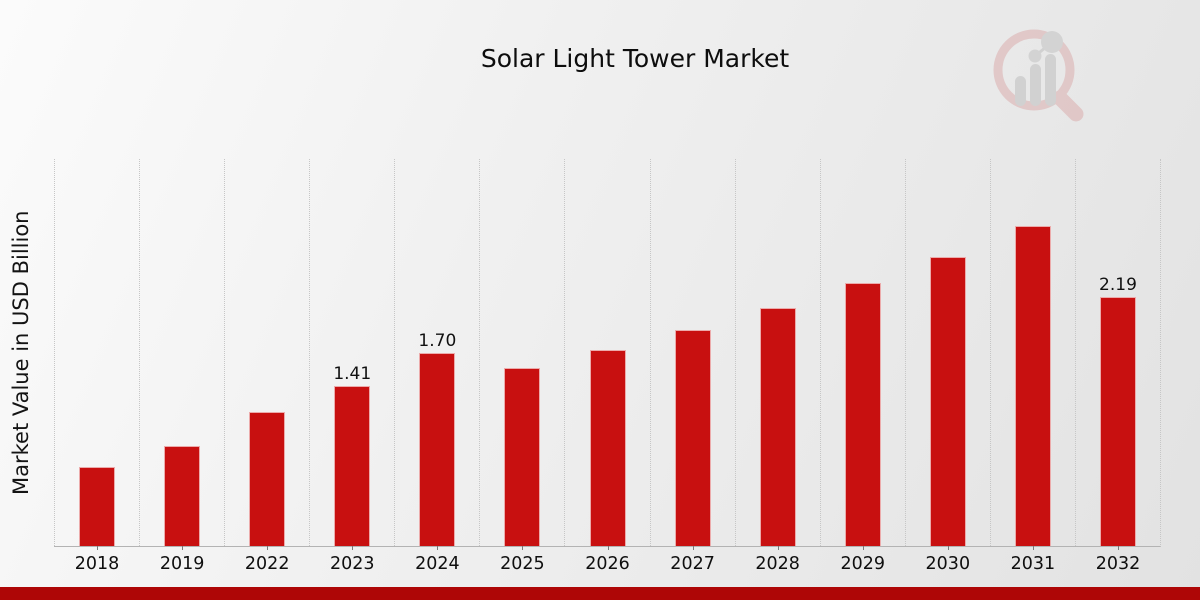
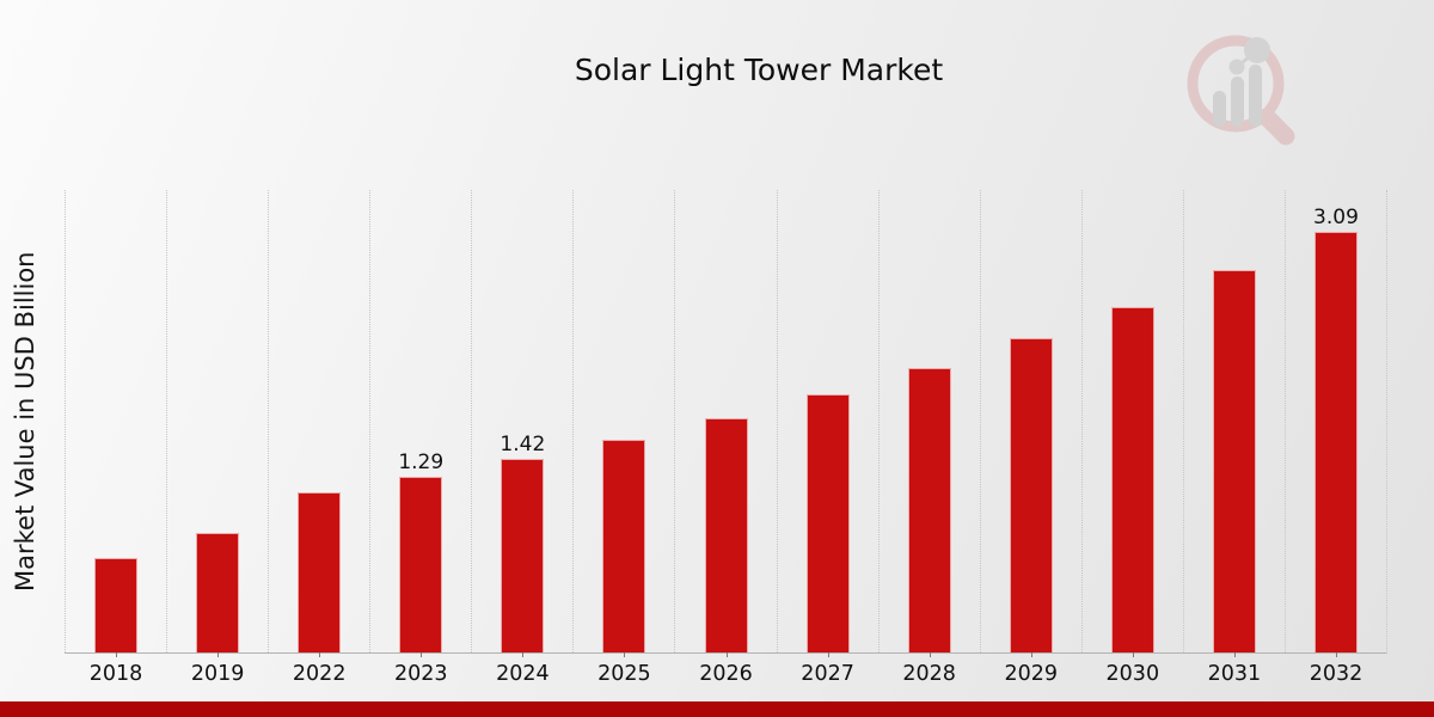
2023: 1.41 -> 1.29
2024: 1.70 -> 1.42
2032: 2.19 -> 3.09
